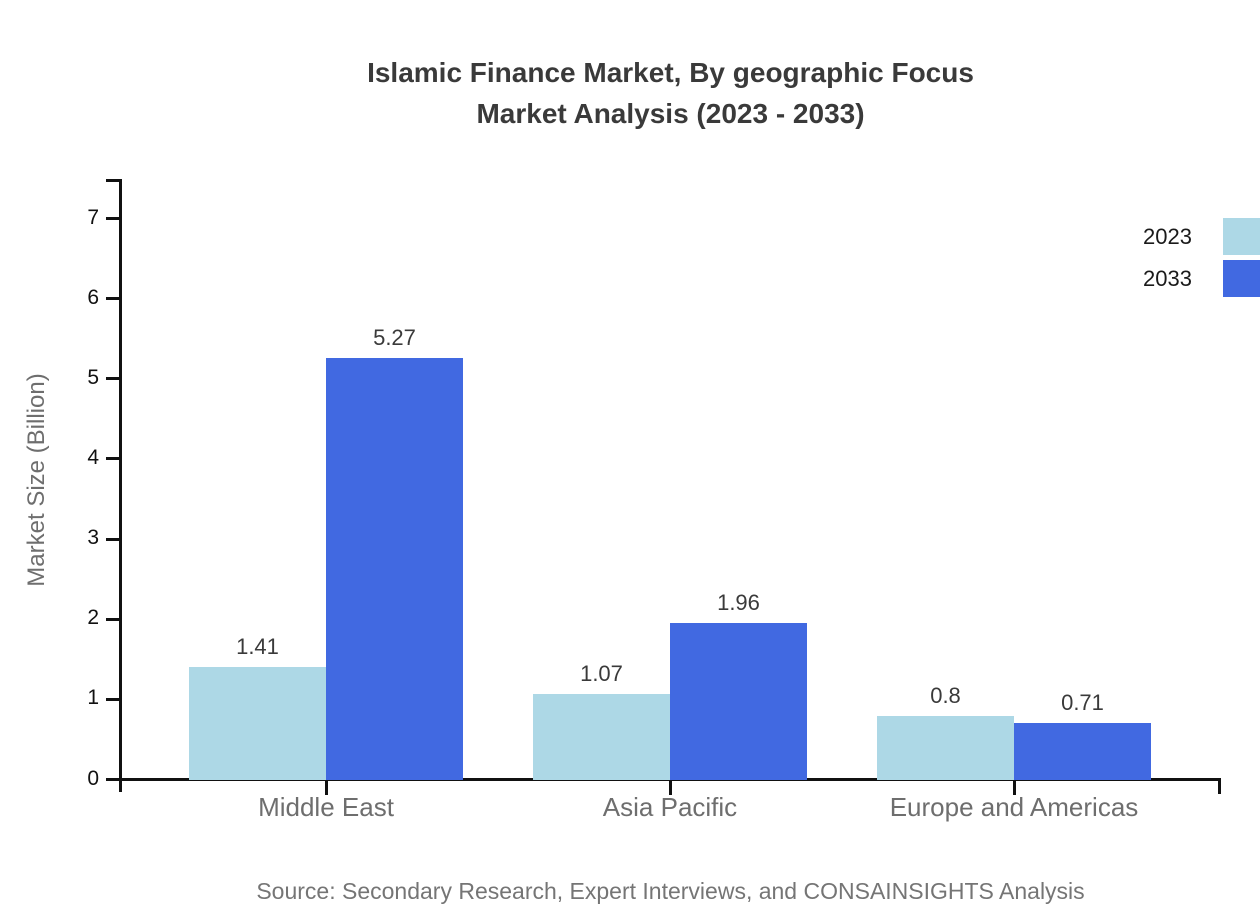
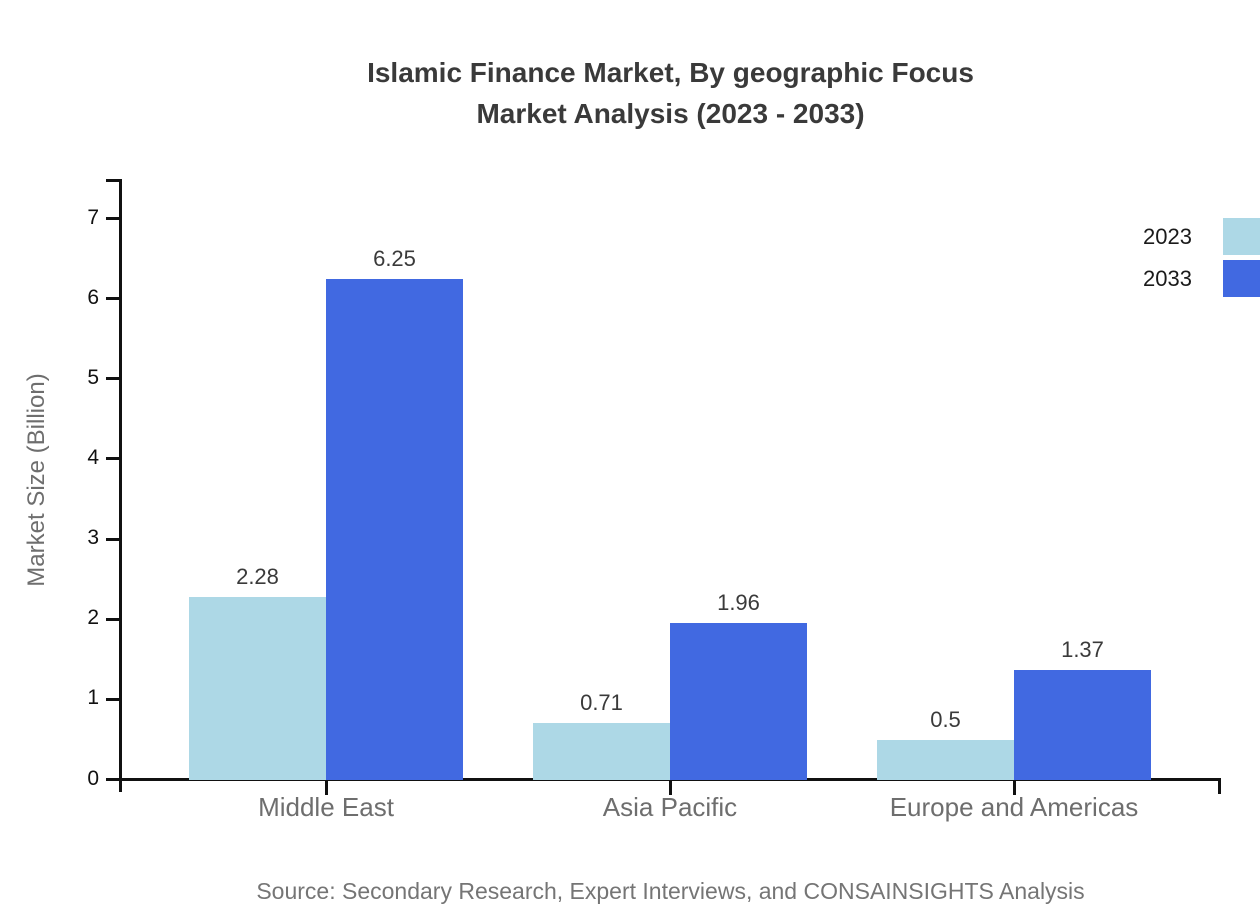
2023/Middle East: 1.41 -> 2.28
2033/Middle East: 5.27 -> 6.25
2023/Asia Pacific: 1.07 -> 0.71
2023/Europe and Americas: 0.8 -> 0.5
2033/Europe and Americas: 0.71 -> 1.37
